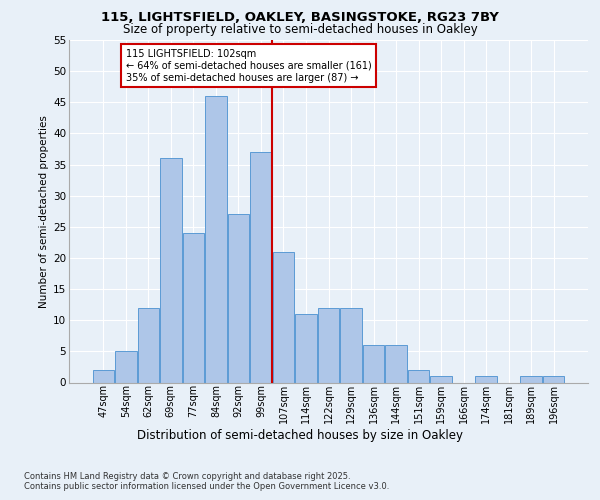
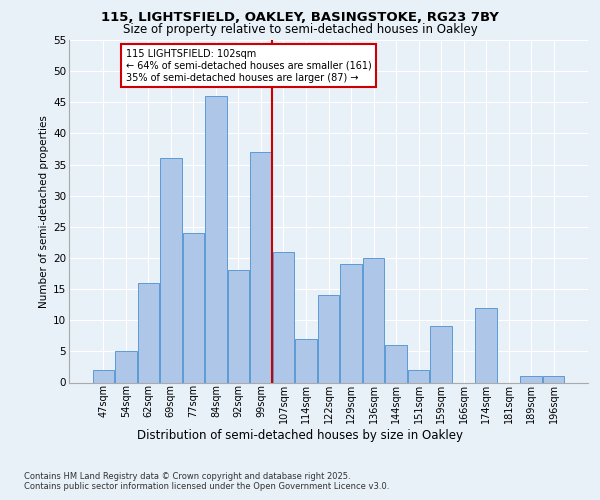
62sqm: 12 -> 16
92sqm: 27 -> 18
114sqm: 11 -> 7
122sqm: 12 -> 14
129sqm: 12 -> 19
136sqm: 6 -> 20
159sqm: 1 -> 9
174sqm: 1 -> 12
